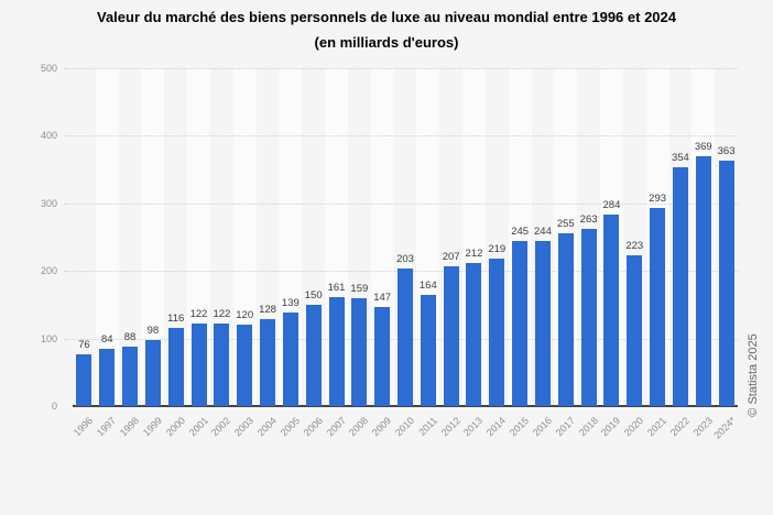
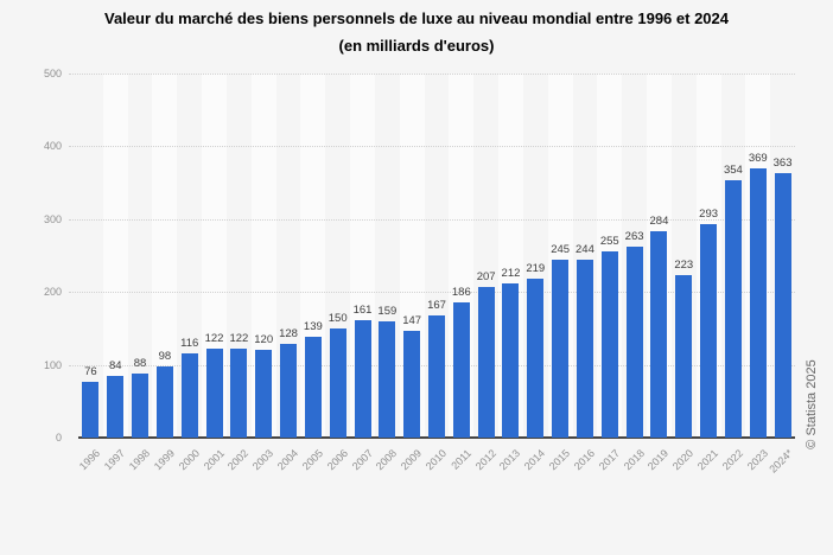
2010: 203 -> 167
2011: 164 -> 186
